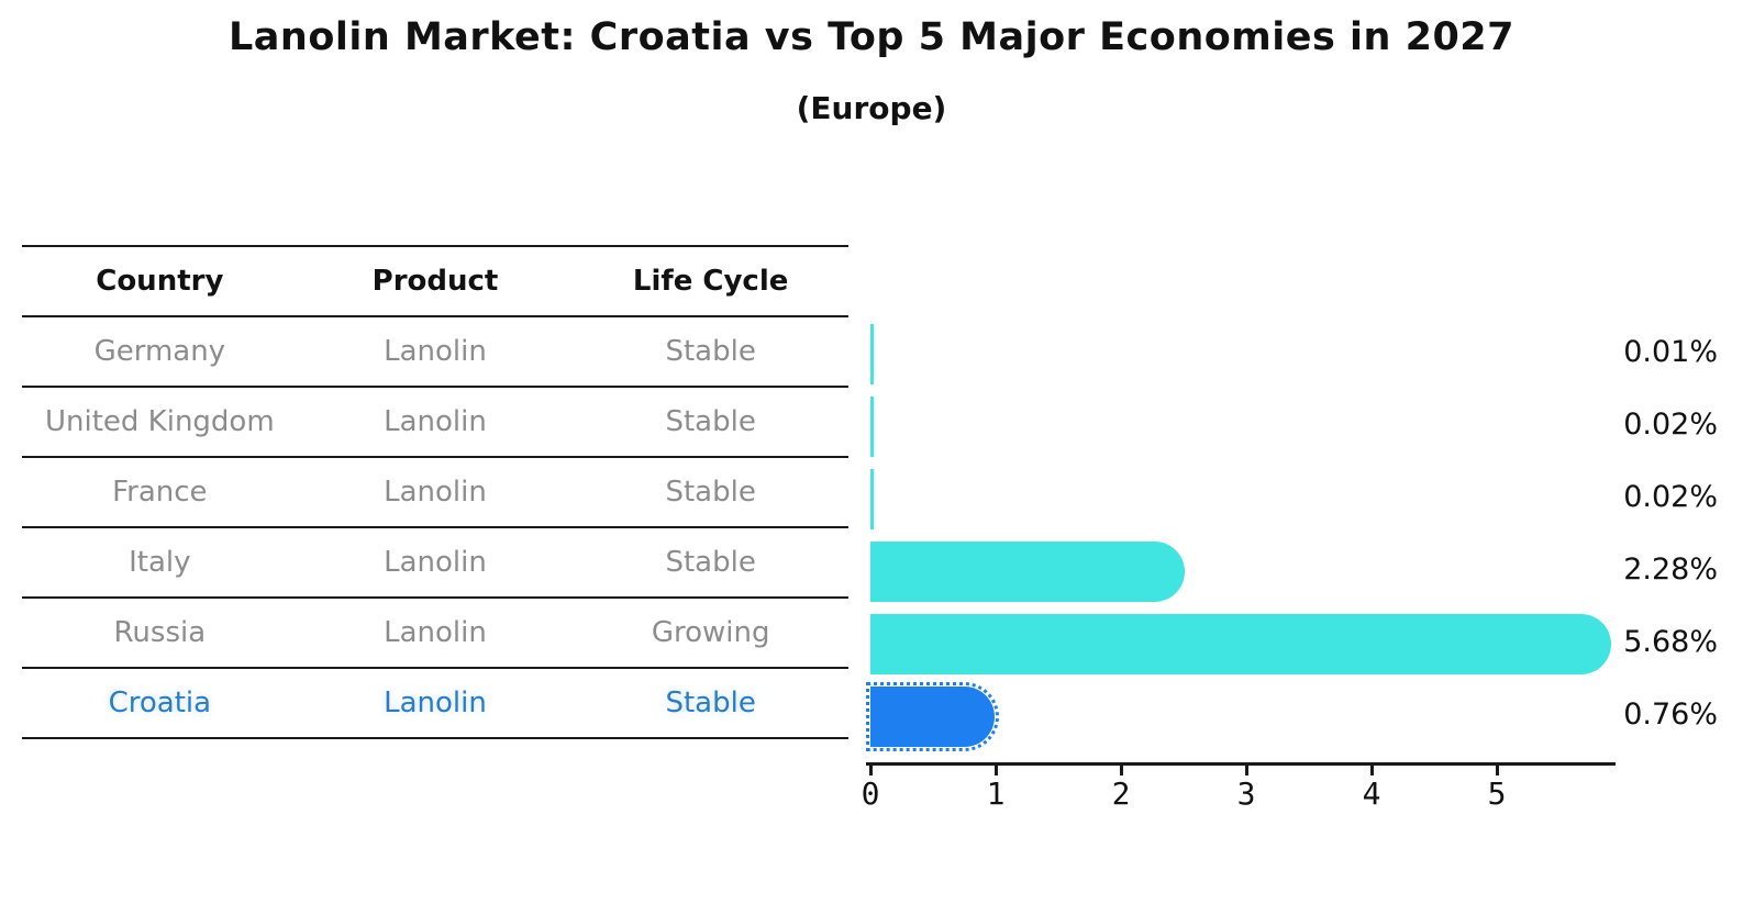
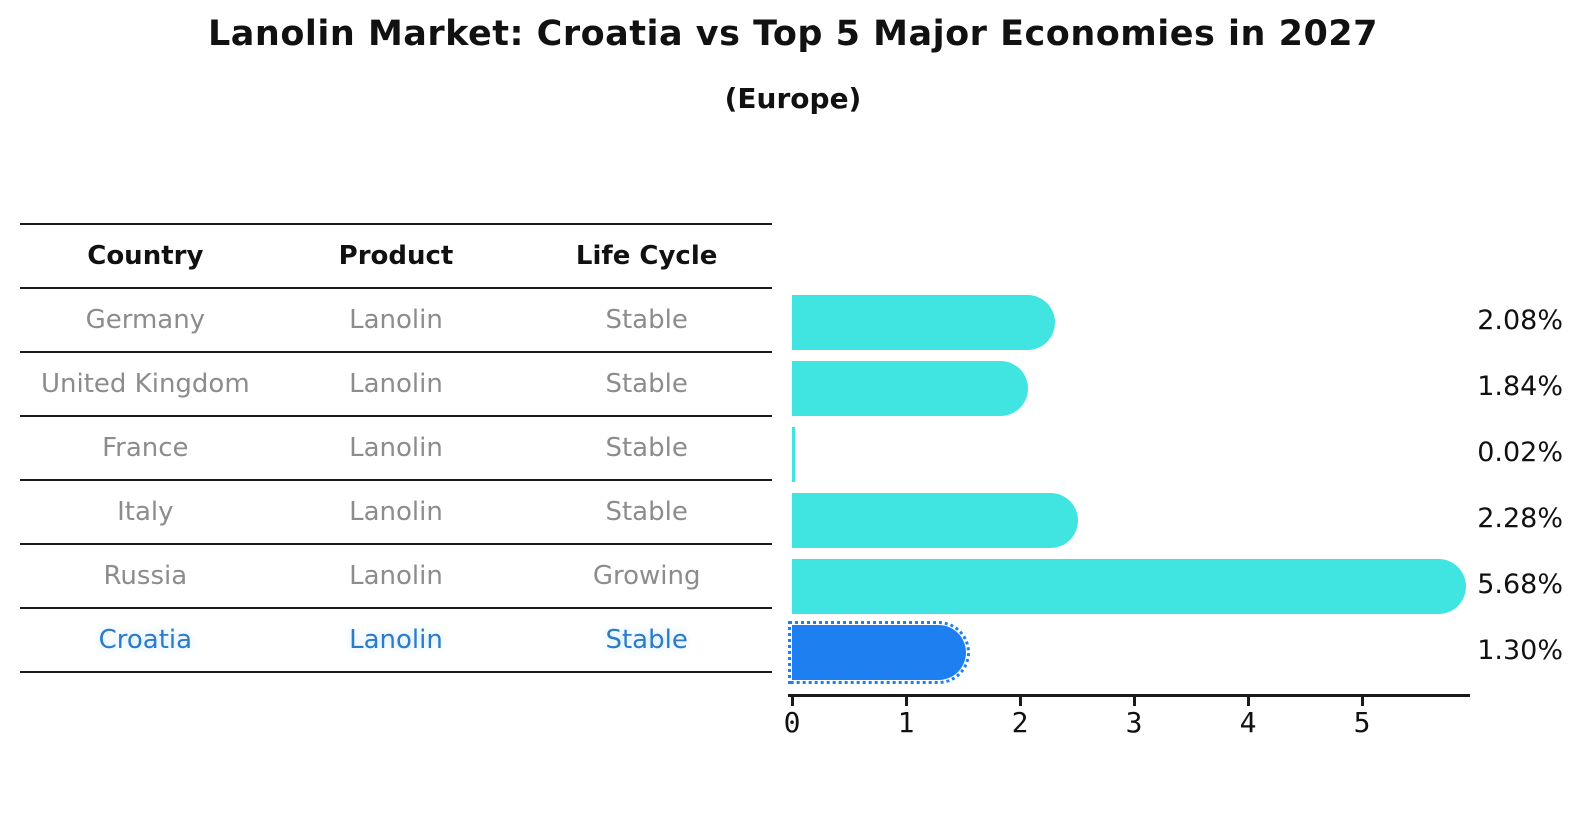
Germany: 0.01% -> 2.08%
United Kingdom: 0.02% -> 1.84%
Croatia: 0.76% -> 1.30%
